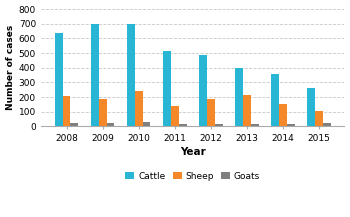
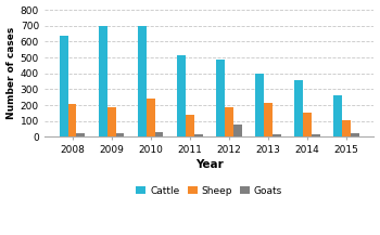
Goats/2012: 20 -> 80
